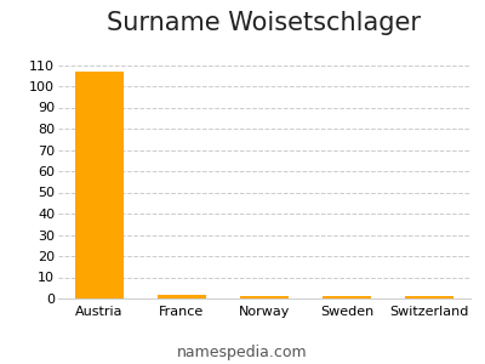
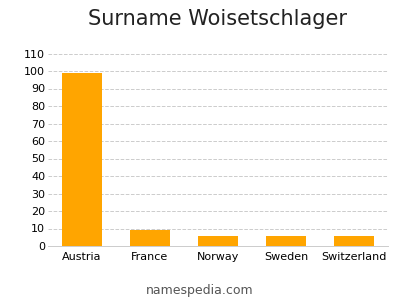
Austria: 107 -> 99
France: 2 -> 9
Norway: 1 -> 6
Sweden: 1 -> 6
Switzerland: 1 -> 6
